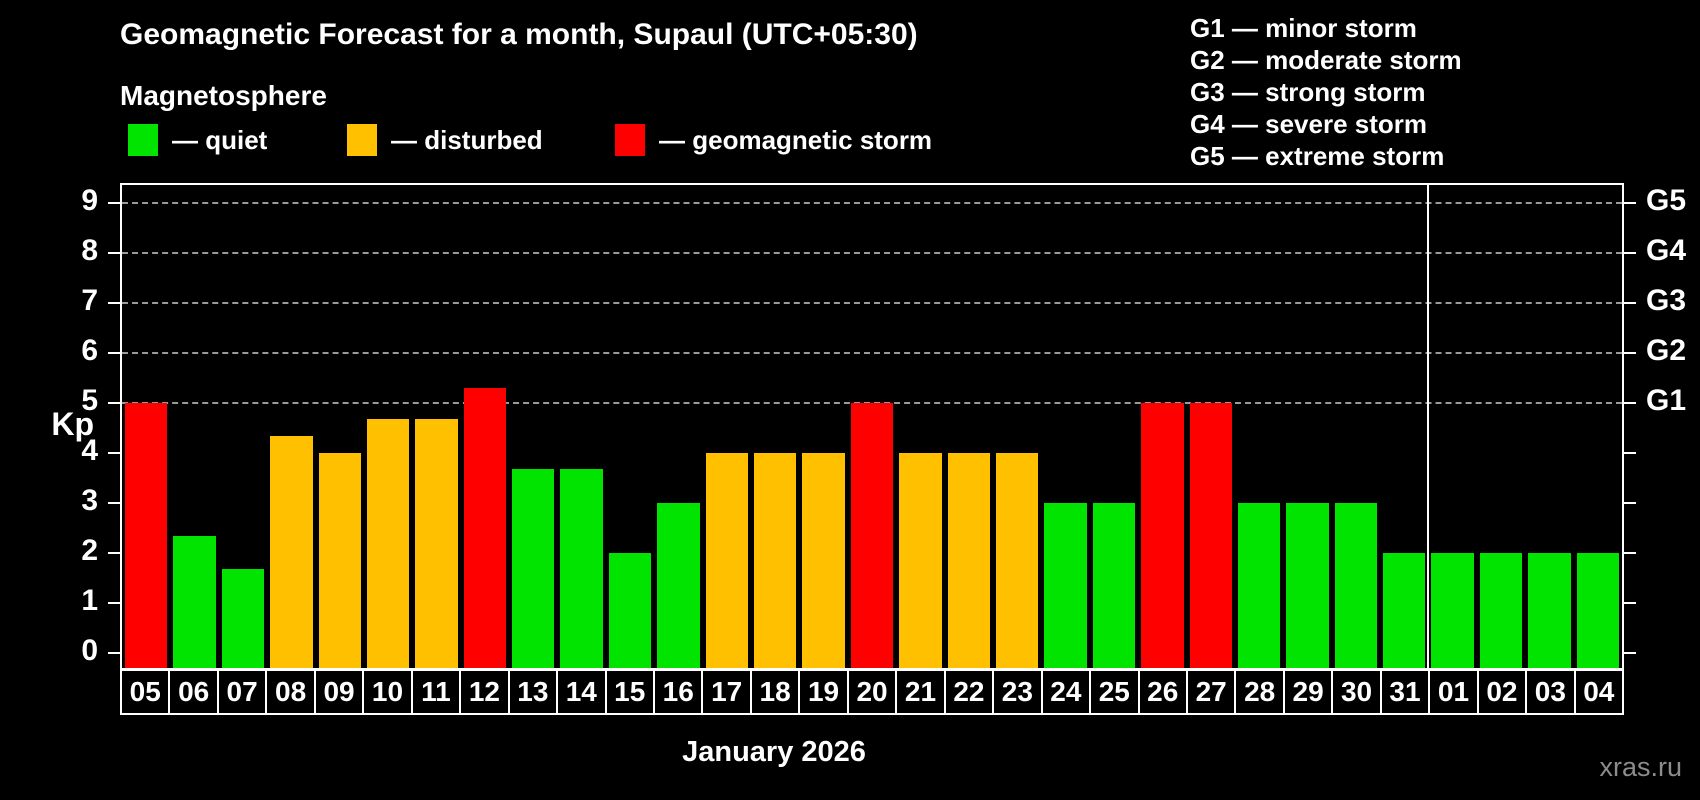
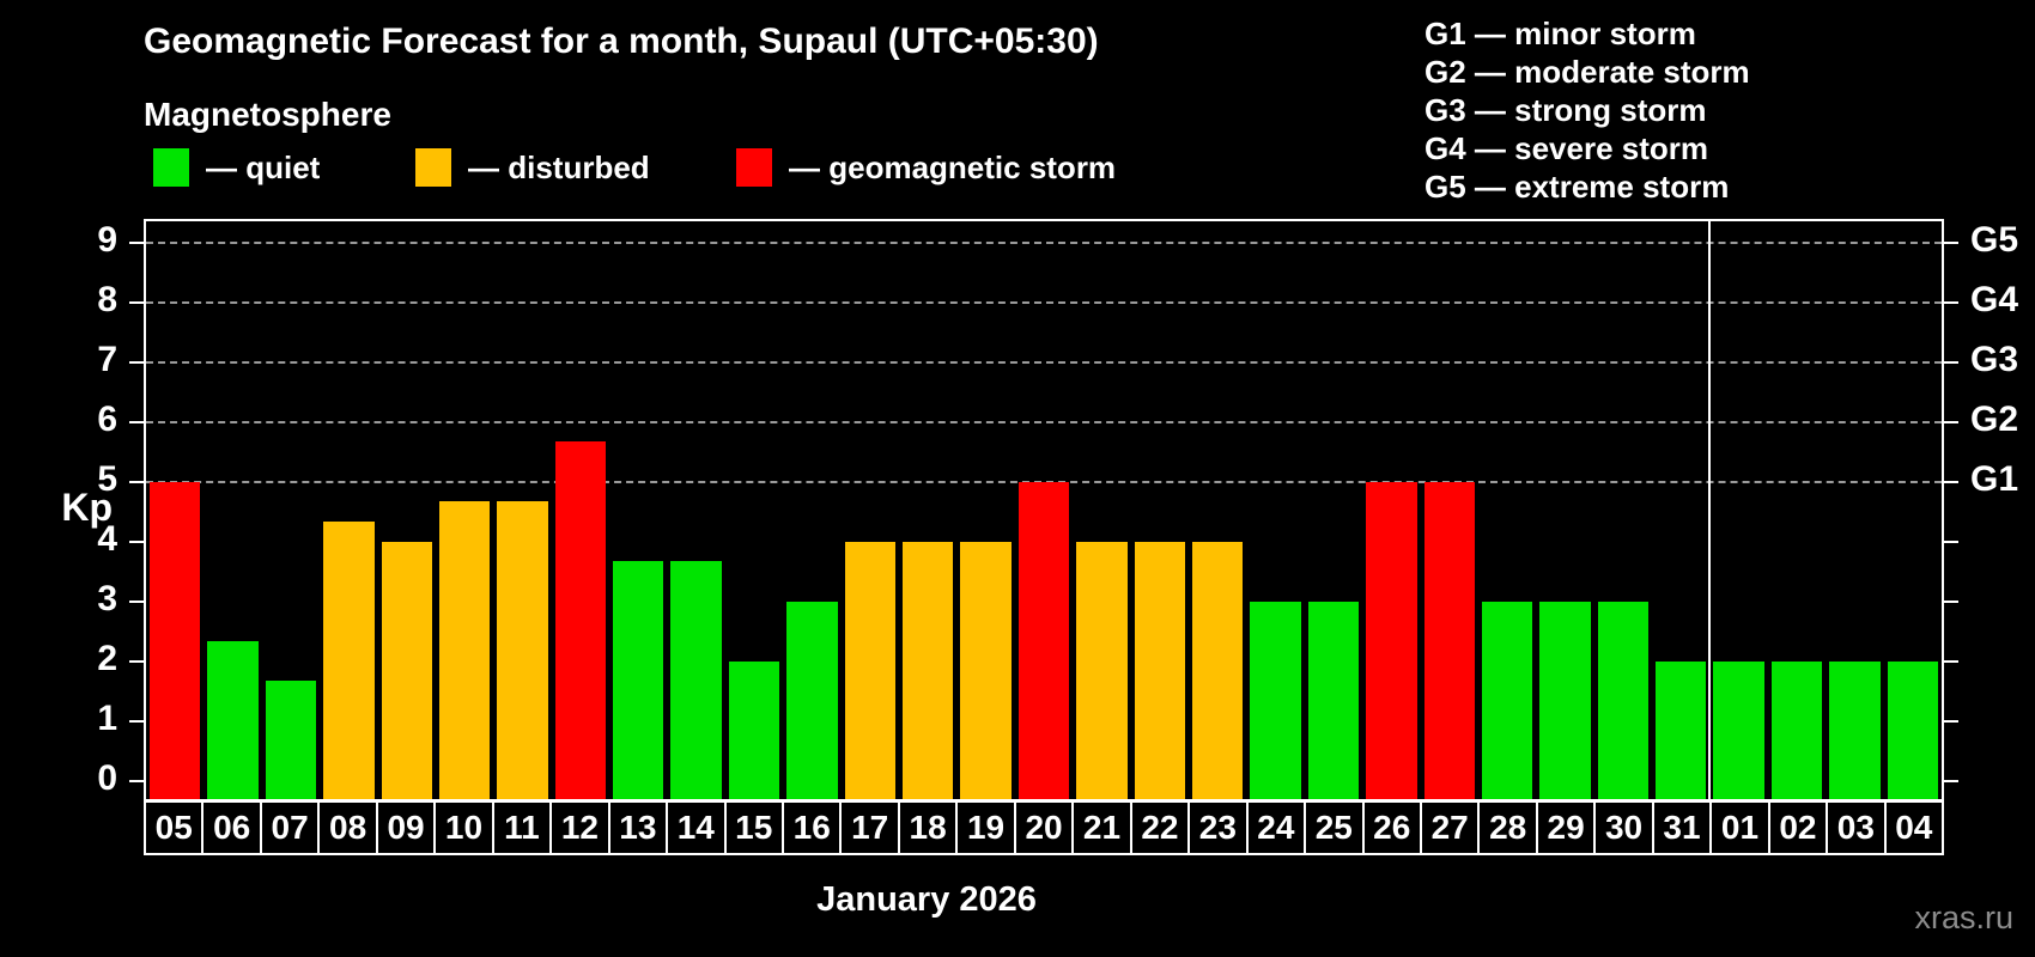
12: 5.3 -> 5.7
